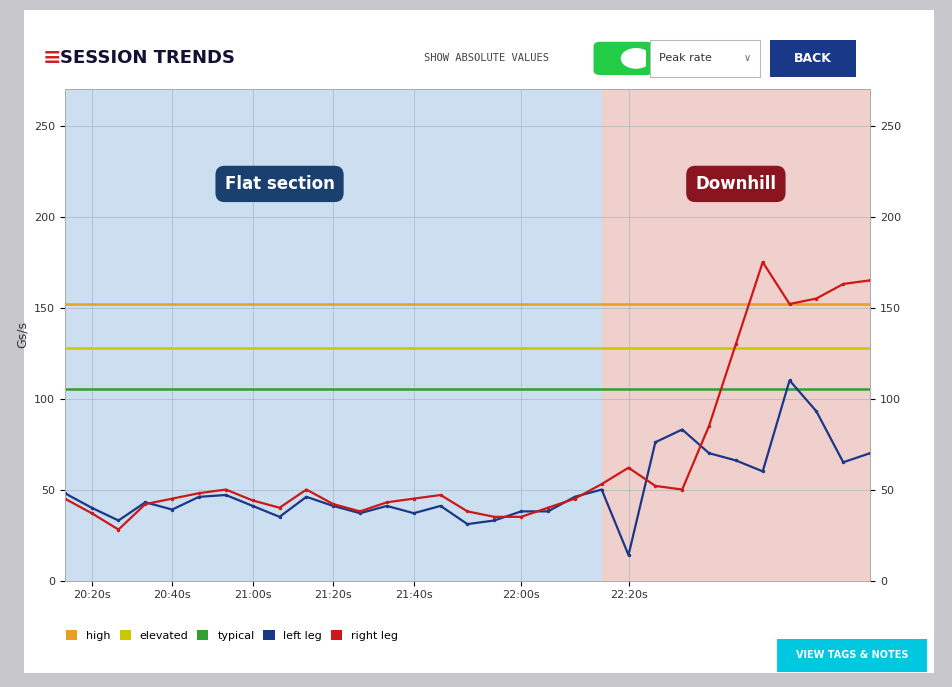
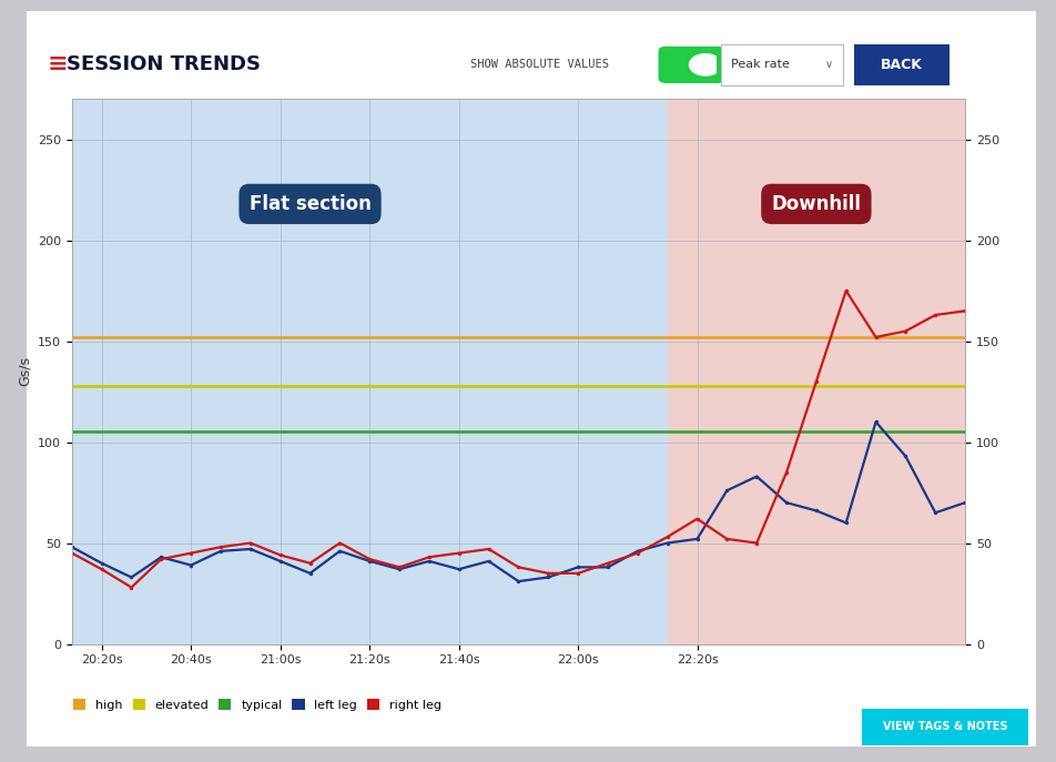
left leg/22:20s: 14 -> 52
